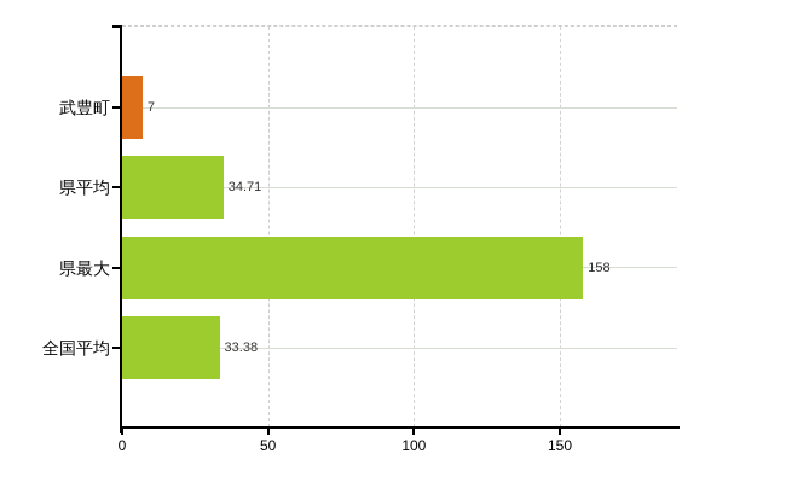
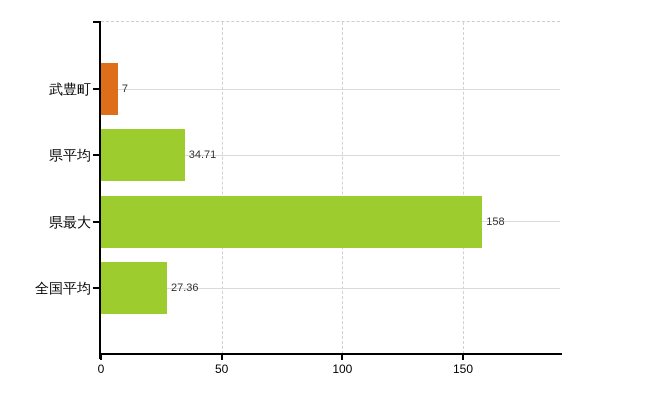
全国平均: 33.38 -> 27.36
